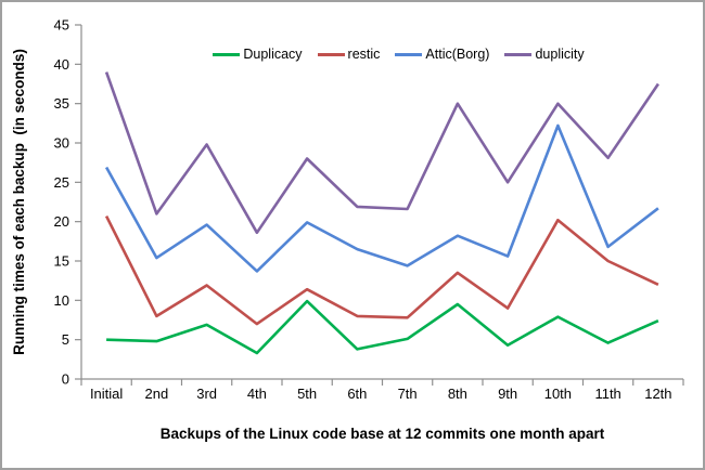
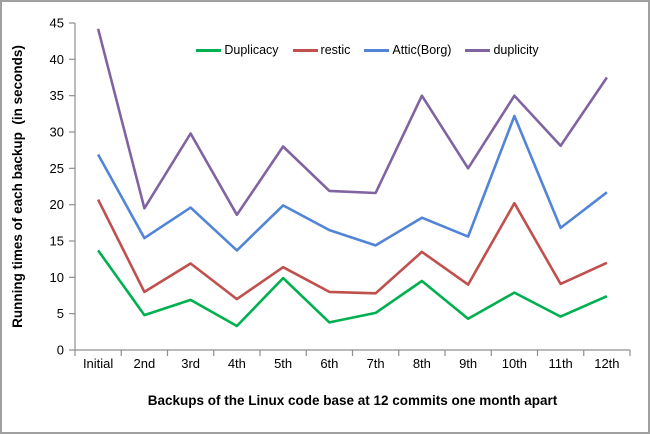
Duplicacy/Initial: 5 -> 14
duplicity/Initial: 39 -> 44
duplicity/2nd: 21 -> 20
restic/11th: 15 -> 9
